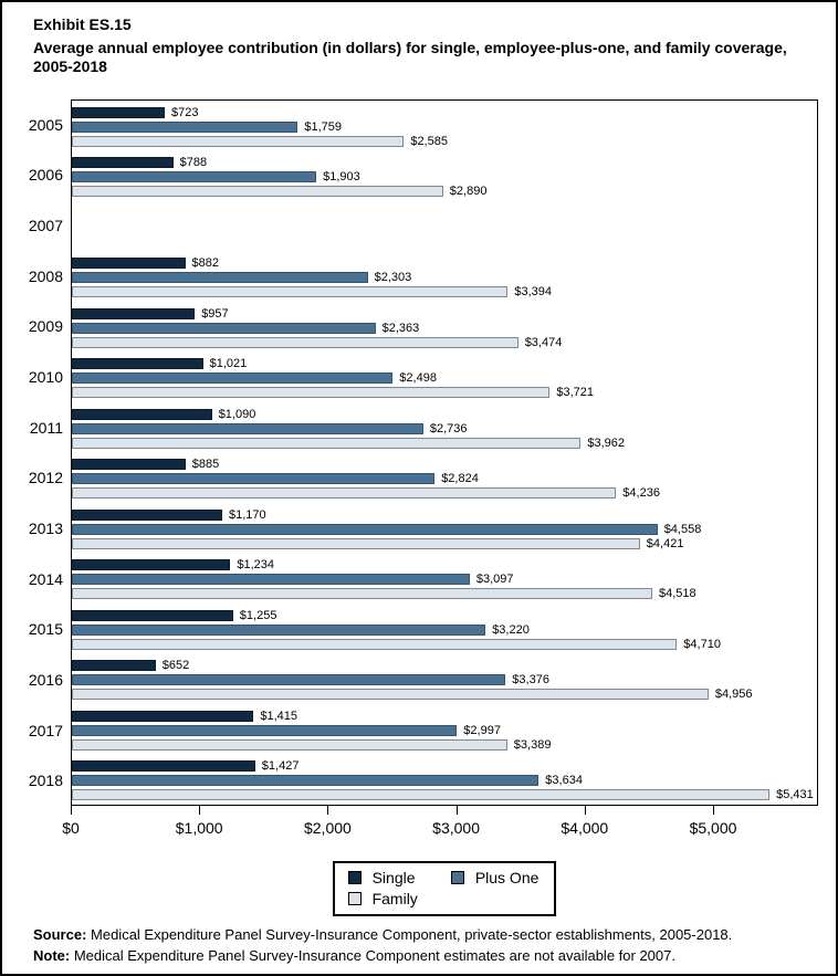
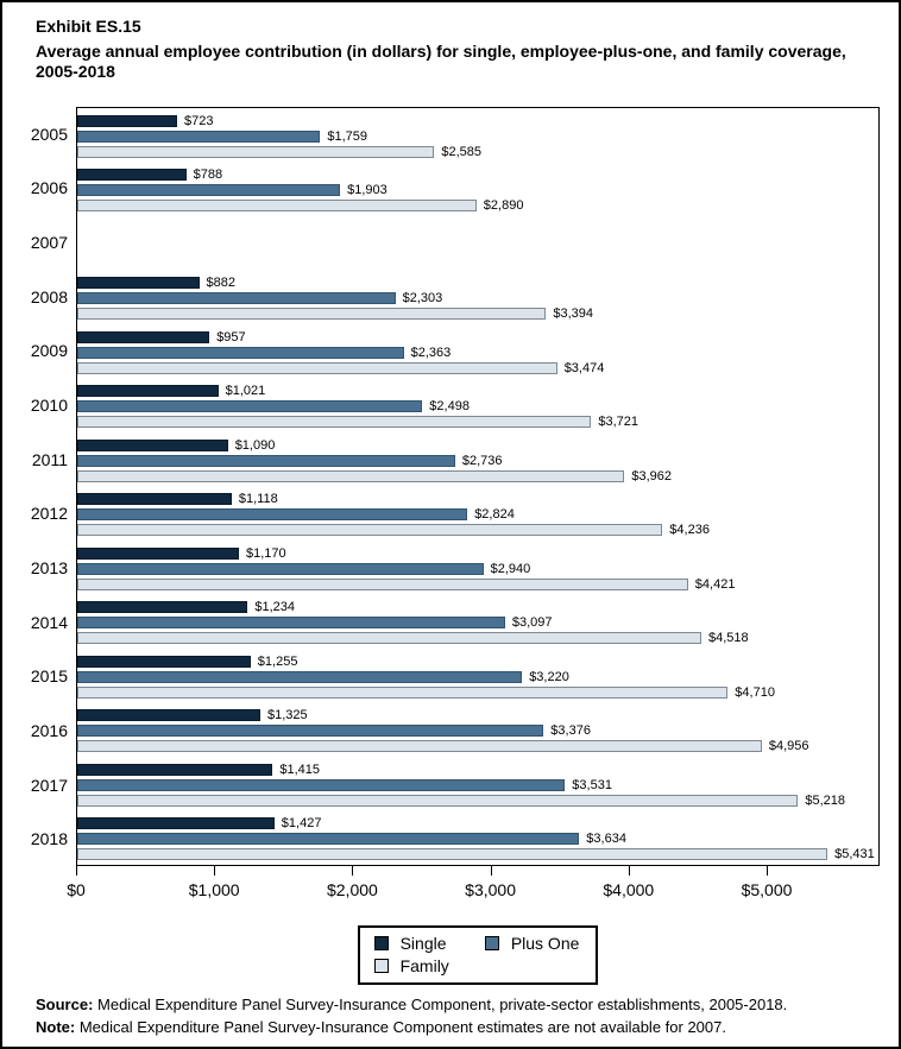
Single/2012: $885 -> $1,118
Plus One/2013: $4,558 -> $2,940
Single/2016: $652 -> $1,325
Plus One/2017: $2,997 -> $3,531
Family/2017: $3,389 -> $5,218
